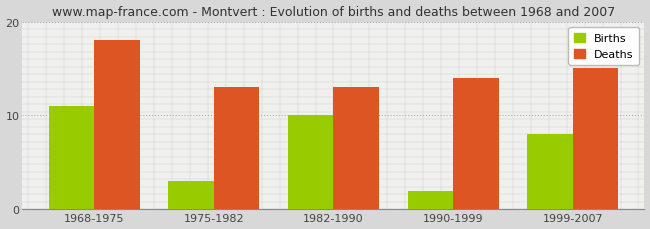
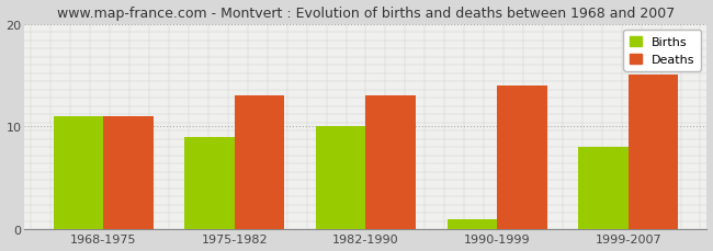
Deaths/1968-1975: 18 -> 11
Births/1975-1982: 3 -> 9
Births/1990-1999: 2 -> 1
